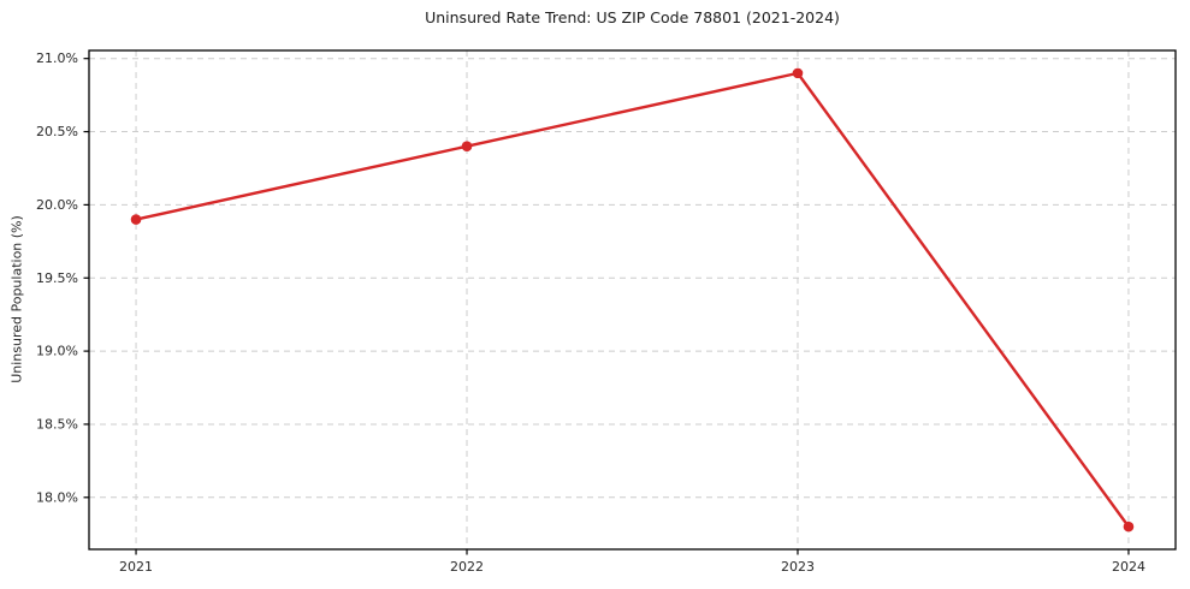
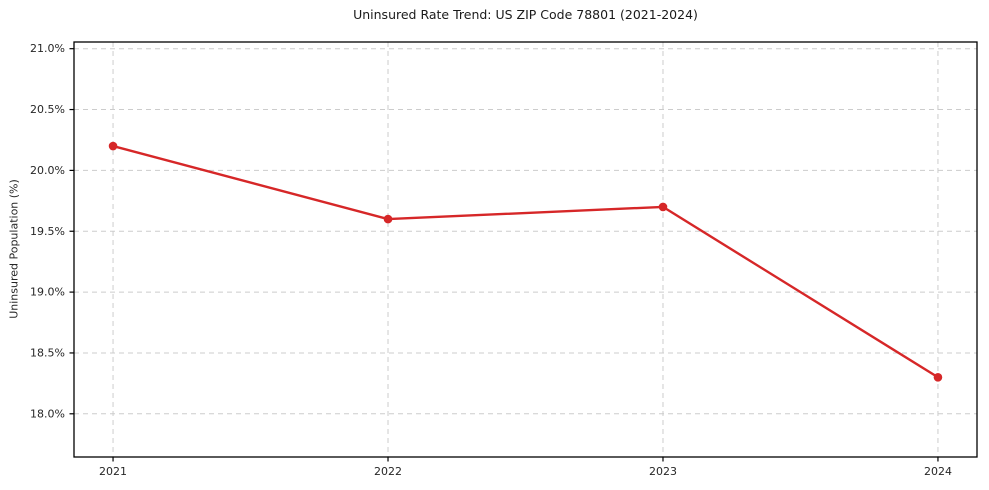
2021: 19.9% -> 20.2%
2022: 20.4% -> 19.6%
2023: 20.9% -> 19.7%
2024: 17.8% -> 18.3%
